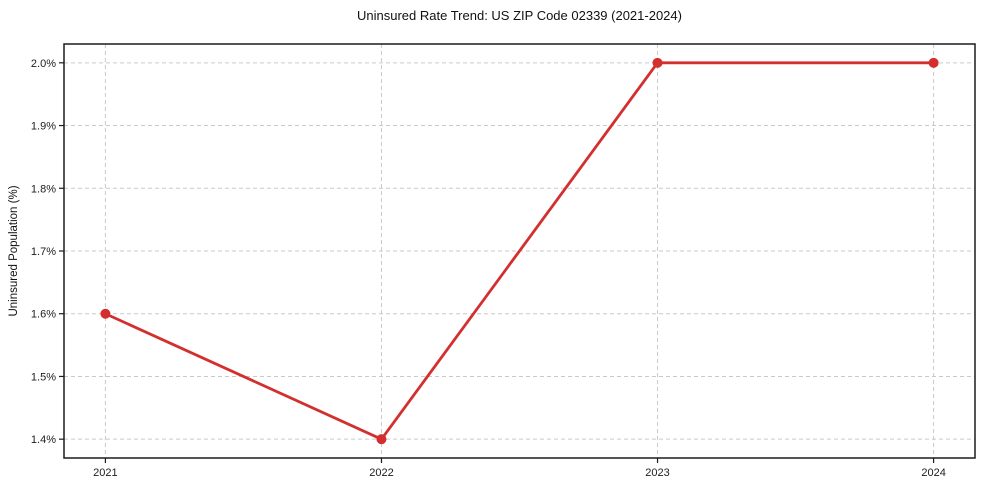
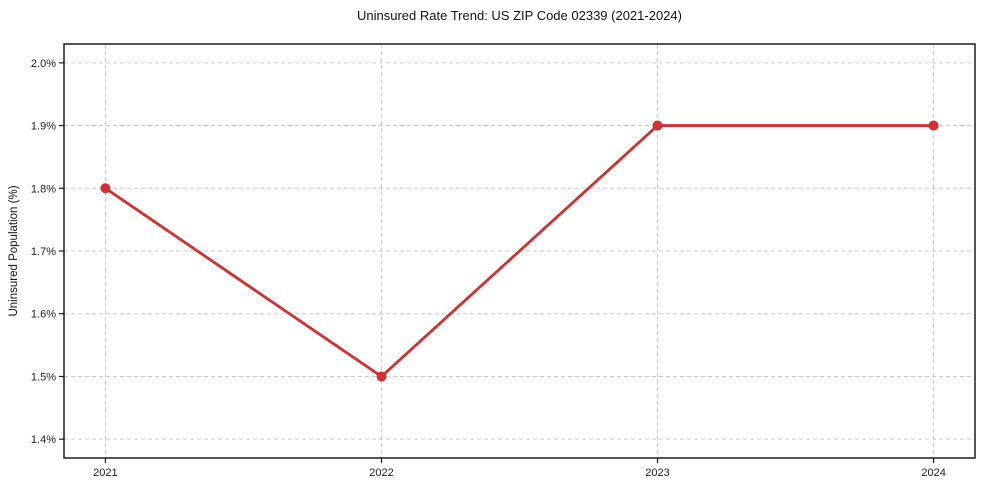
2021: 1.6% -> 1.8%
2022: 1.4% -> 1.5%
2023: 2.0% -> 1.9%
2024: 2.0% -> 1.9%
